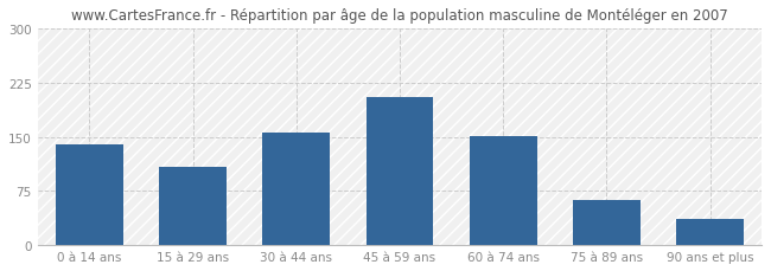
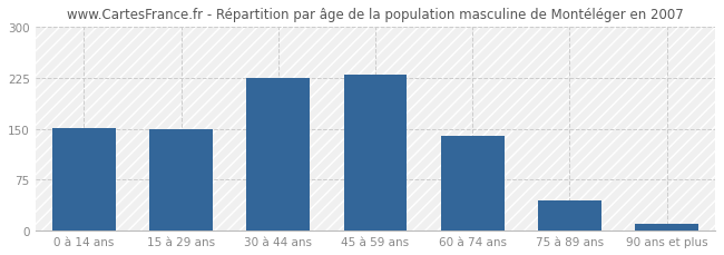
0 à 14 ans: 140 -> 152
15 à 29 ans: 108 -> 150
30 à 44 ans: 156 -> 225
45 à 59 ans: 206 -> 230
60 à 74 ans: 152 -> 140
75 à 89 ans: 62 -> 45
90 ans et plus: 36 -> 10
